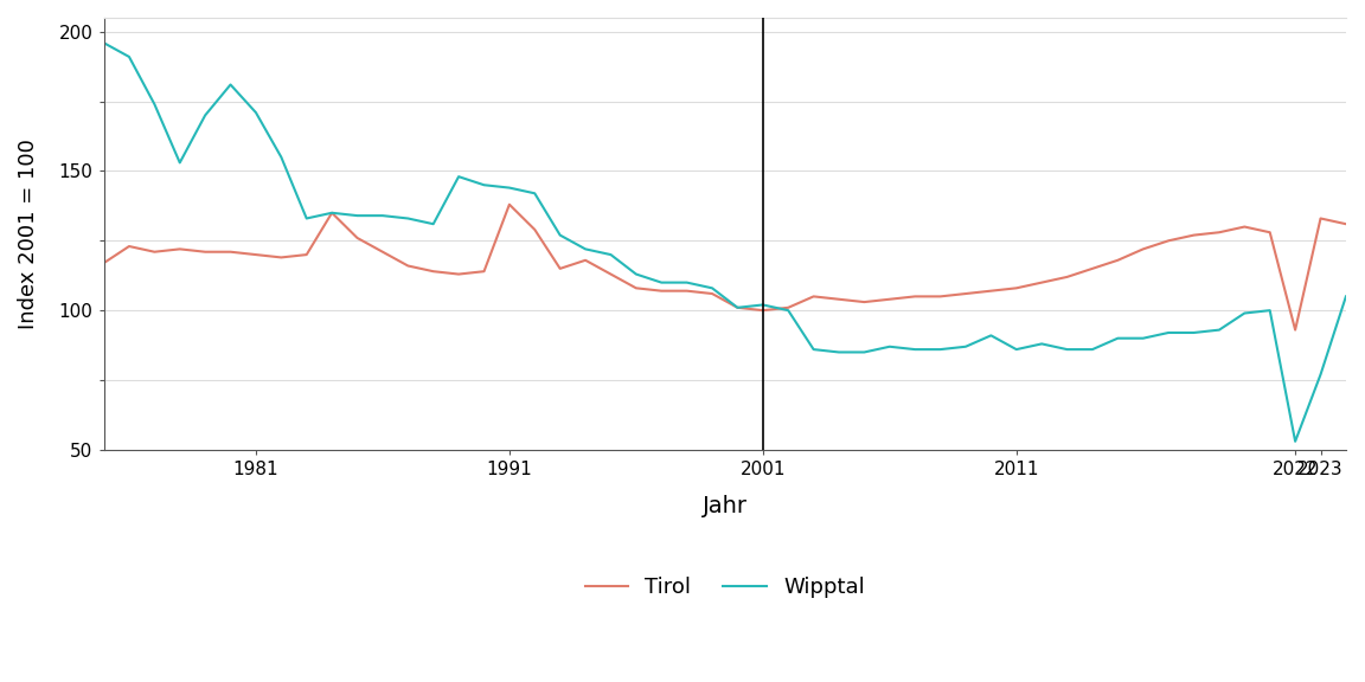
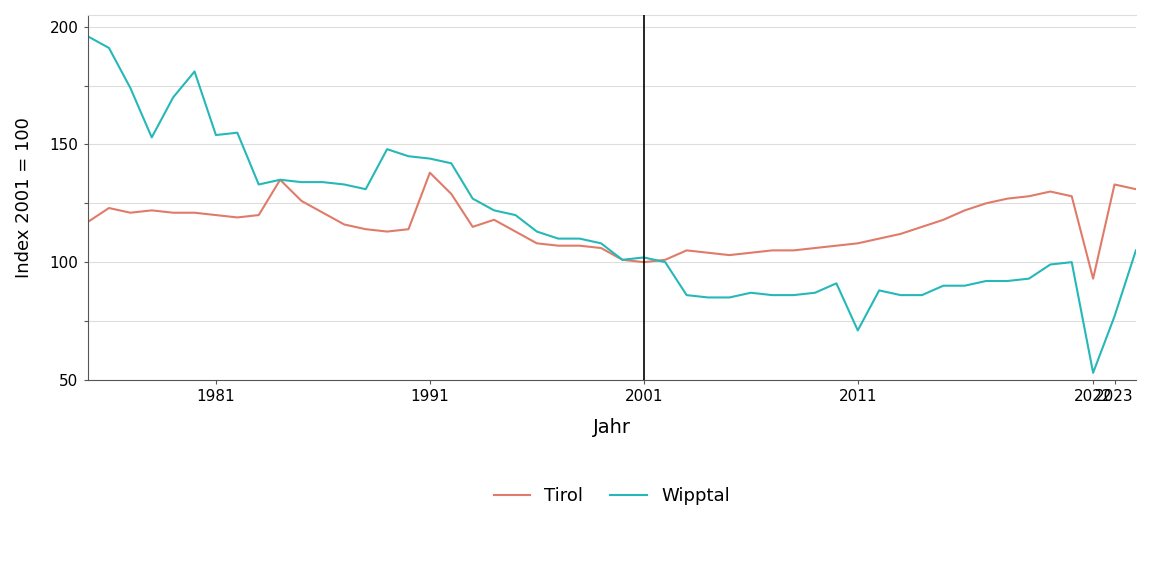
Wipptal/1981: 171 -> 154
Wipptal/2011: 86 -> 71
